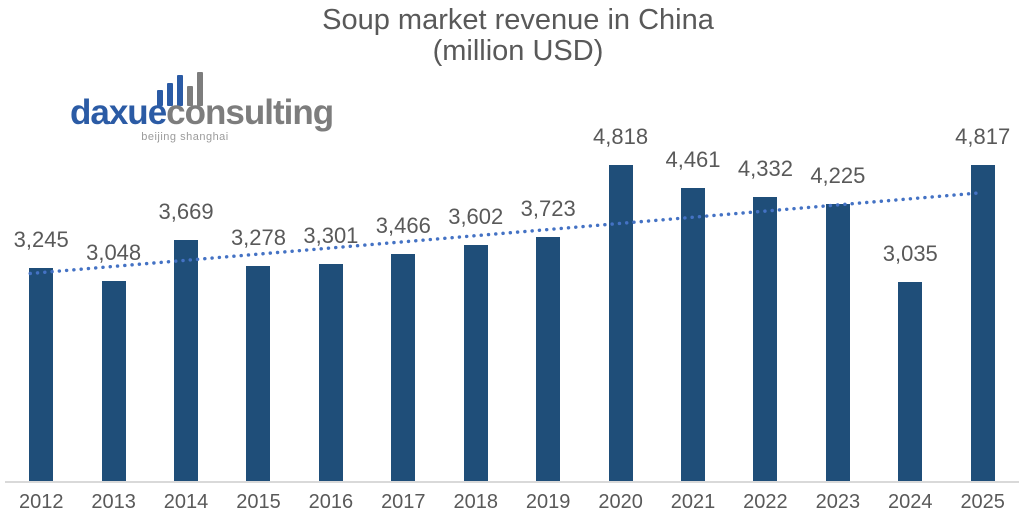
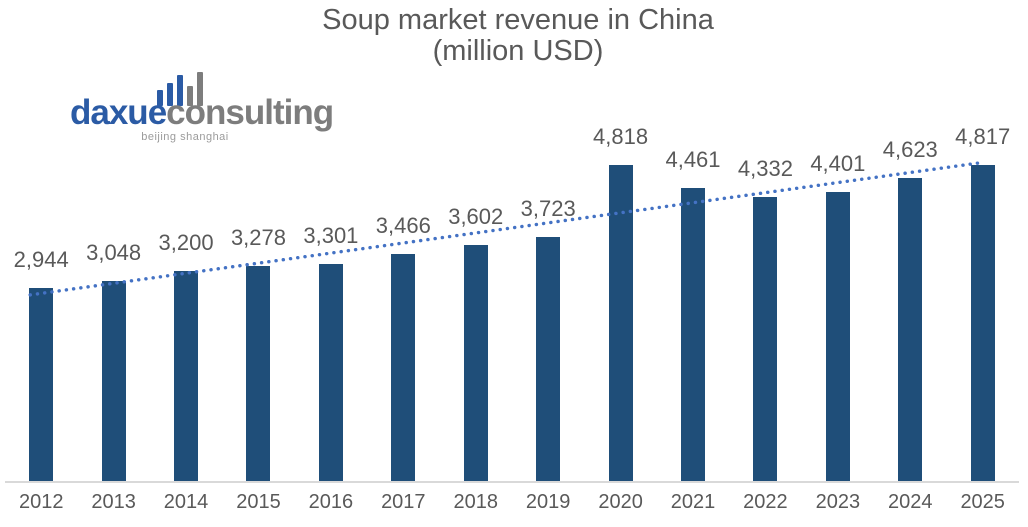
2012: 3,245 -> 2,944
2014: 3,669 -> 3,200
2023: 4,225 -> 4,401
2024: 3,035 -> 4,623
